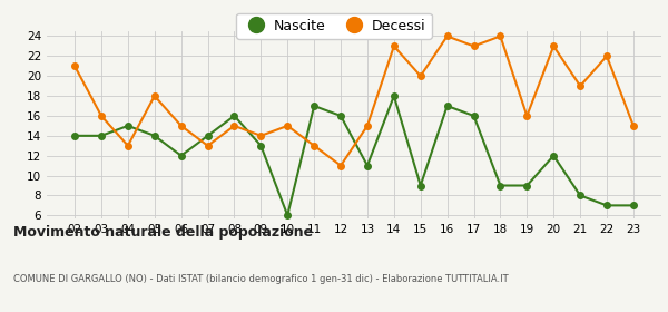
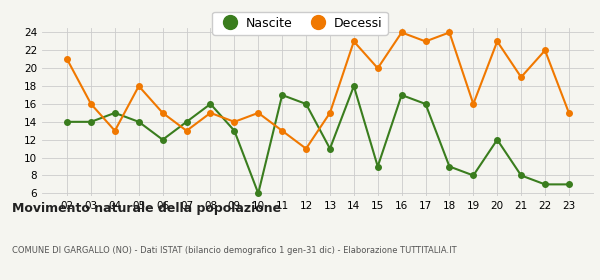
Nascite/19: 9 -> 8
